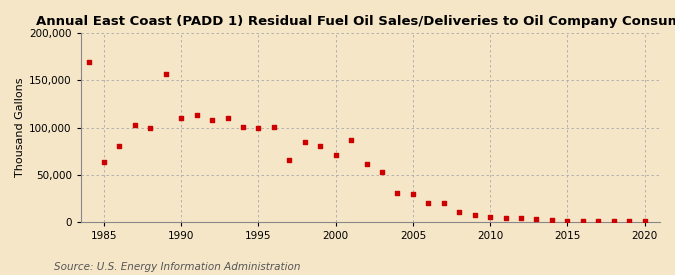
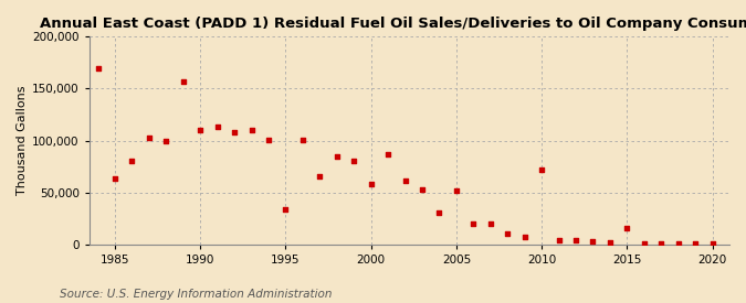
1995: 99,000 -> 34,000
2000: 71,000 -> 58,000
2005: 29,000 -> 52,000
2010: 5,000 -> 72,000
2015: 1,000 -> 16,000
